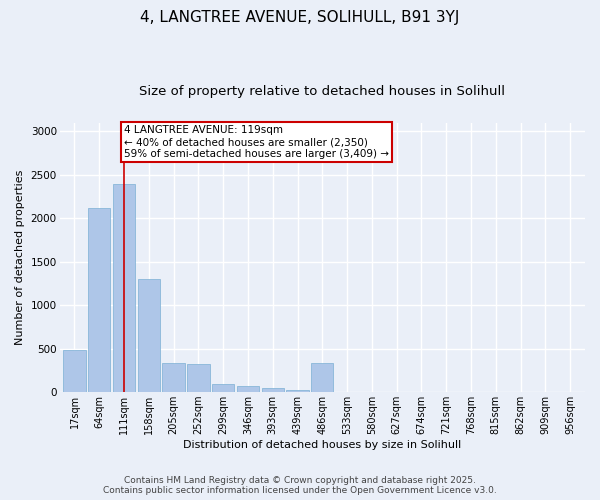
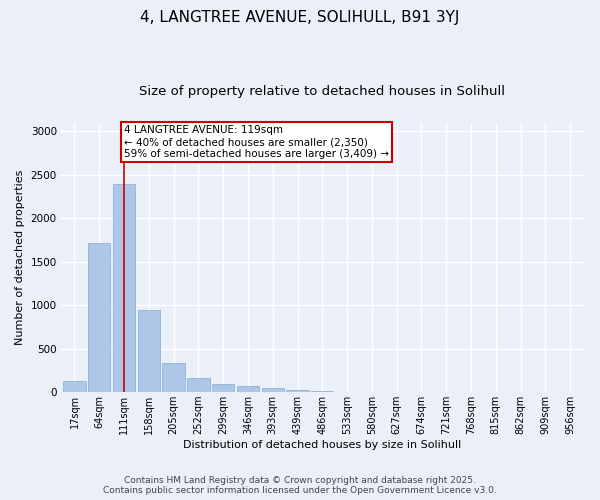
17sqm: 480 -> 130
64sqm: 2120 -> 1720
158sqm: 1300 -> 940
252sqm: 320 -> 160
486sqm: 340 -> 10
